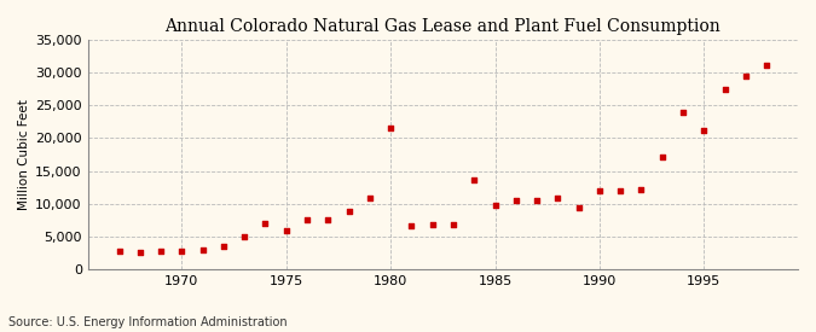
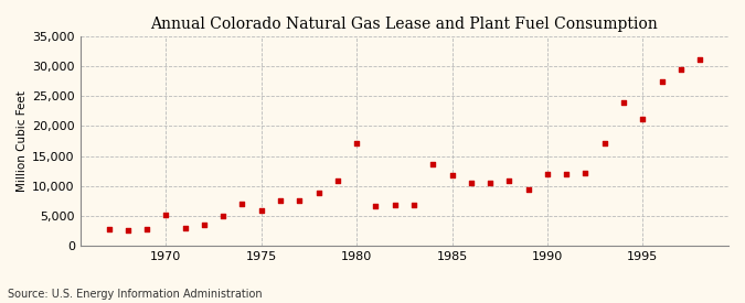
1970: 2,800 -> 5,200
1980: 21,500 -> 17,200
1985: 9,800 -> 11,800
